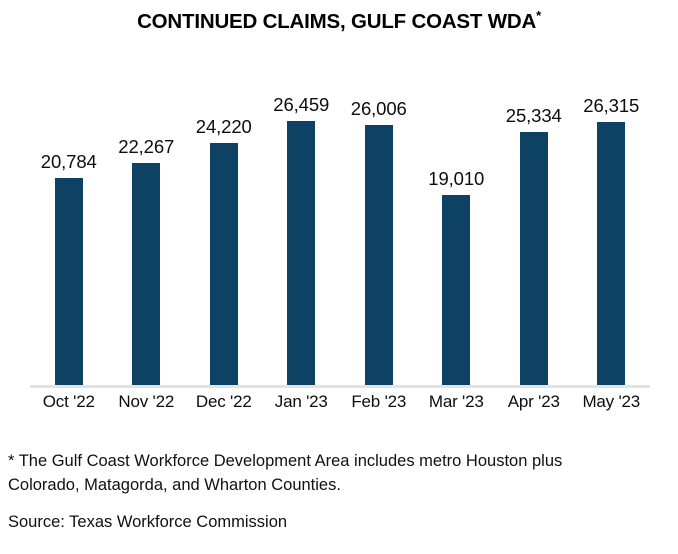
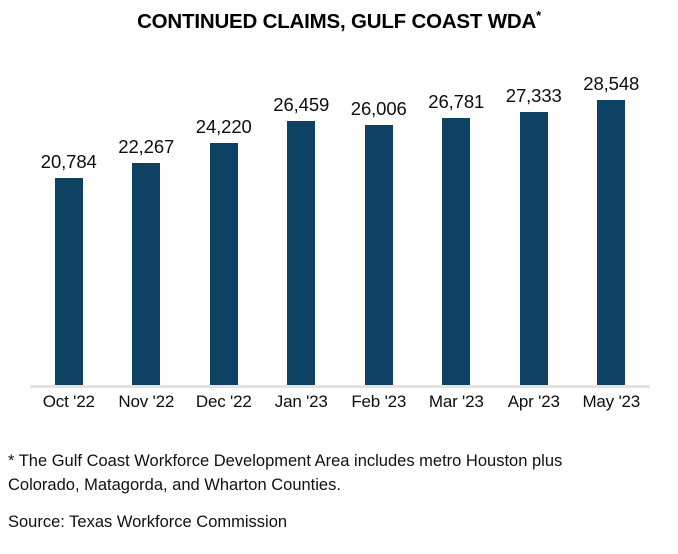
Mar '23: 19,010 -> 26,781
Apr '23: 25,334 -> 27,333
May '23: 26,315 -> 28,548
